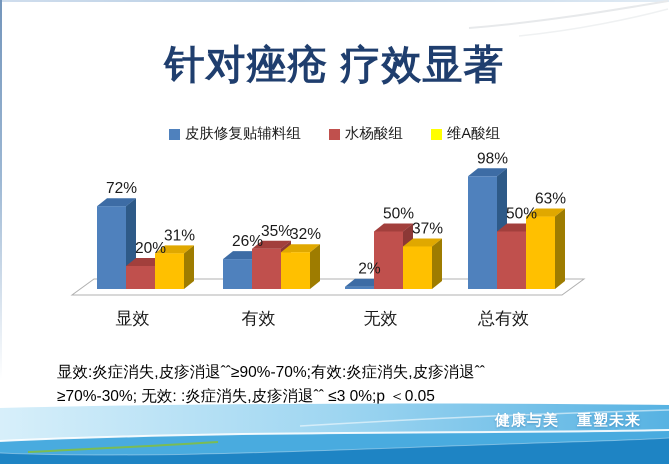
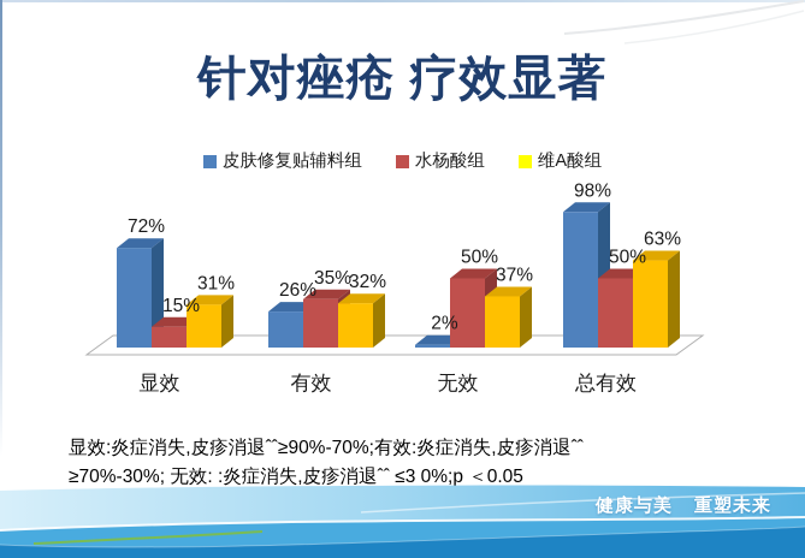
水杨酸组/显效: 20% -> 15%
